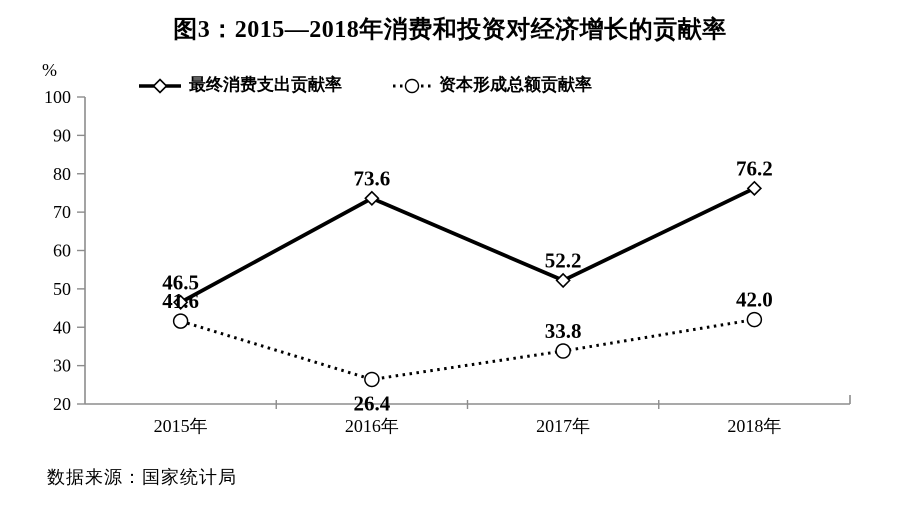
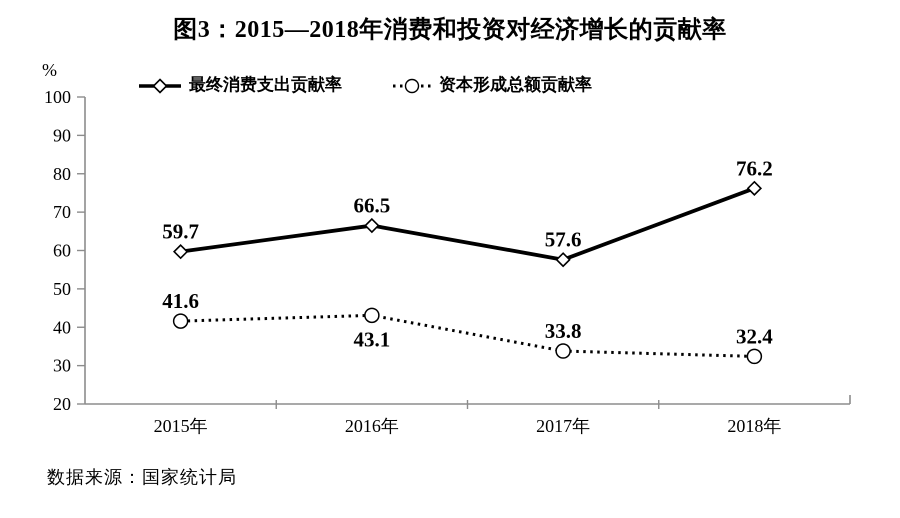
最终消费支出贡献率/2015年: 46.5 -> 59.7
最终消费支出贡献率/2016年: 73.6 -> 66.5
资本形成总额贡献率/2016年: 26.4 -> 43.1
最终消费支出贡献率/2017年: 52.2 -> 57.6
资本形成总额贡献率/2018年: 42.0 -> 32.4
